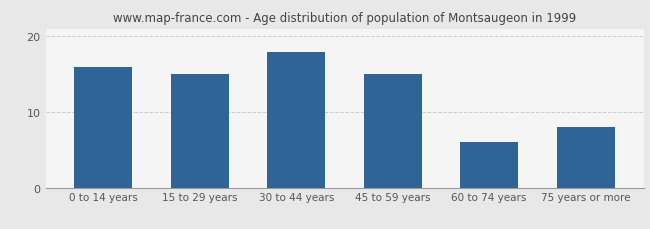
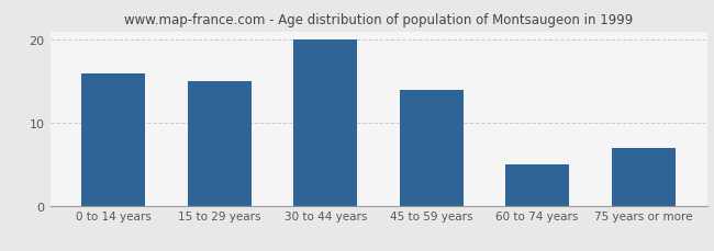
30 to 44 years: 18 -> 20
45 to 59 years: 15 -> 14
60 to 74 years: 6 -> 5
75 years or more: 8 -> 7
